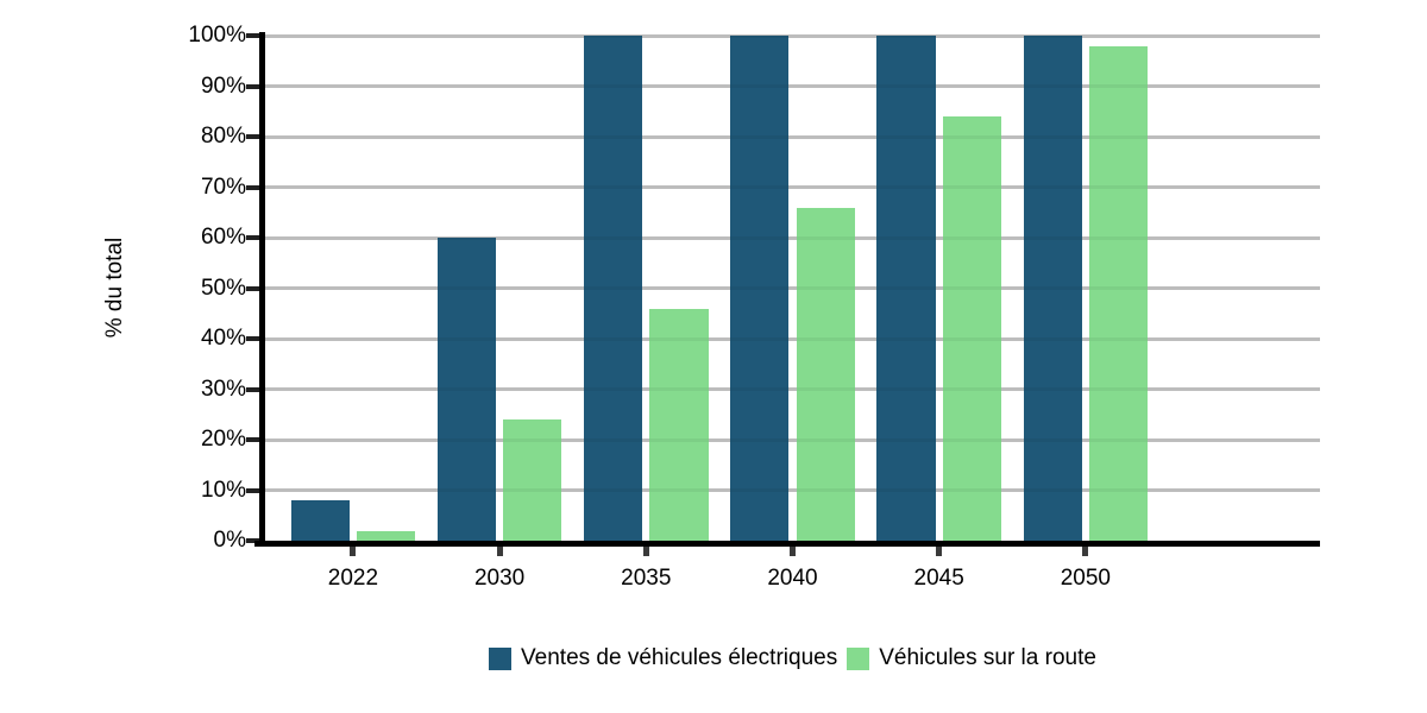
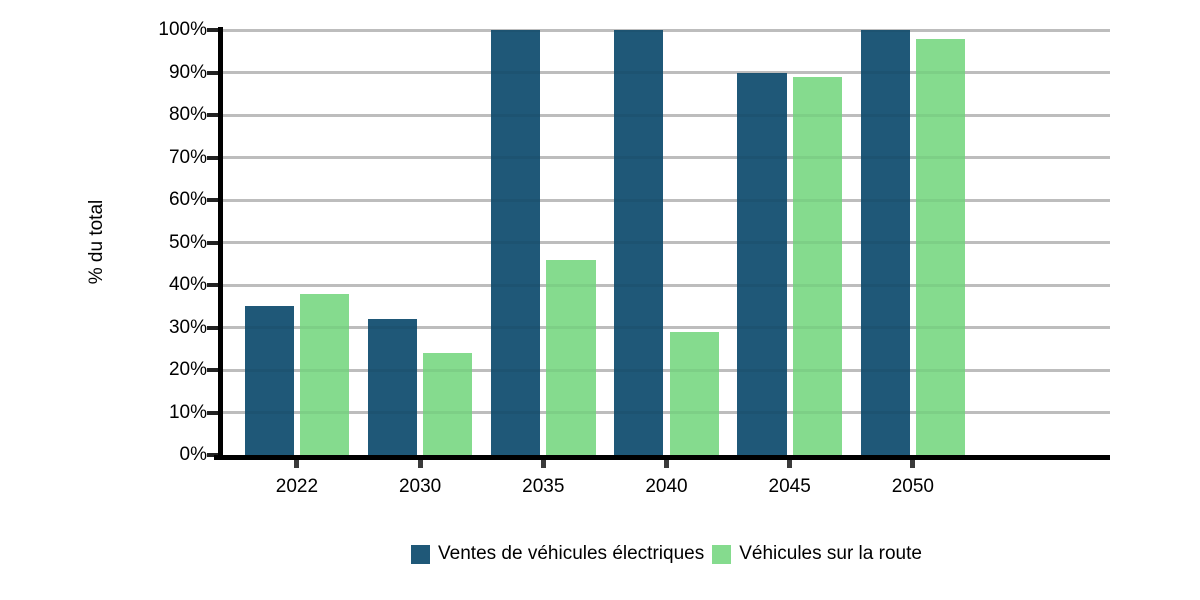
Ventes de véhicules électriques/2022: 8% -> 35%
Véhicules sur la route/2022: 2% -> 38%
Ventes de véhicules électriques/2030: 60% -> 32%
Véhicules sur la route/2040: 66% -> 29%
Ventes de véhicules électriques/2045: 100% -> 90%
Véhicules sur la route/2045: 84% -> 89%
